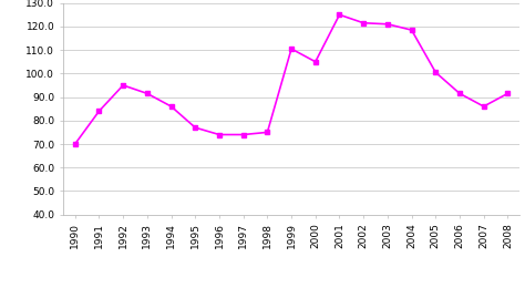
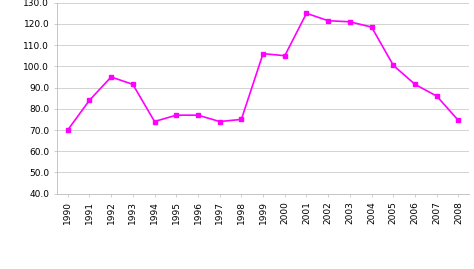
1994: 86.0 -> 74.0
1996: 74.0 -> 77.0
1999: 110.5 -> 106.0
2008: 91.5 -> 74.5
